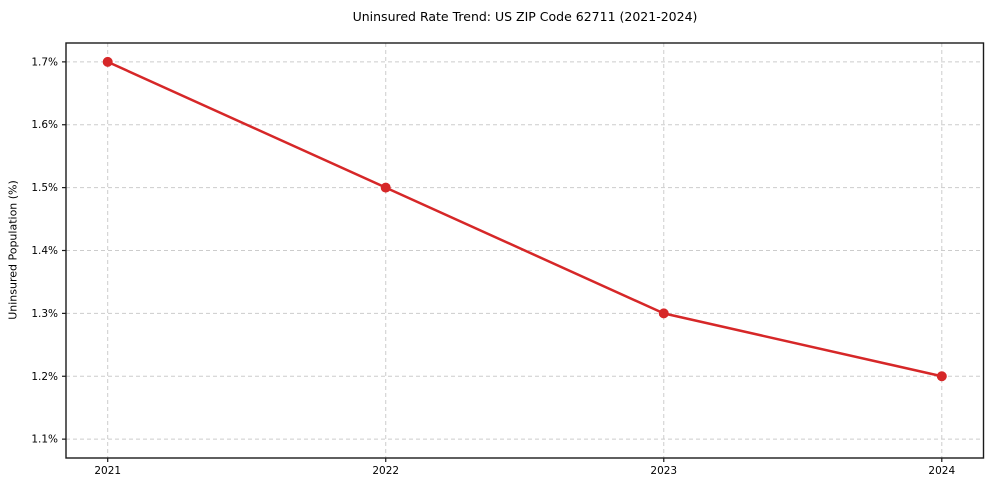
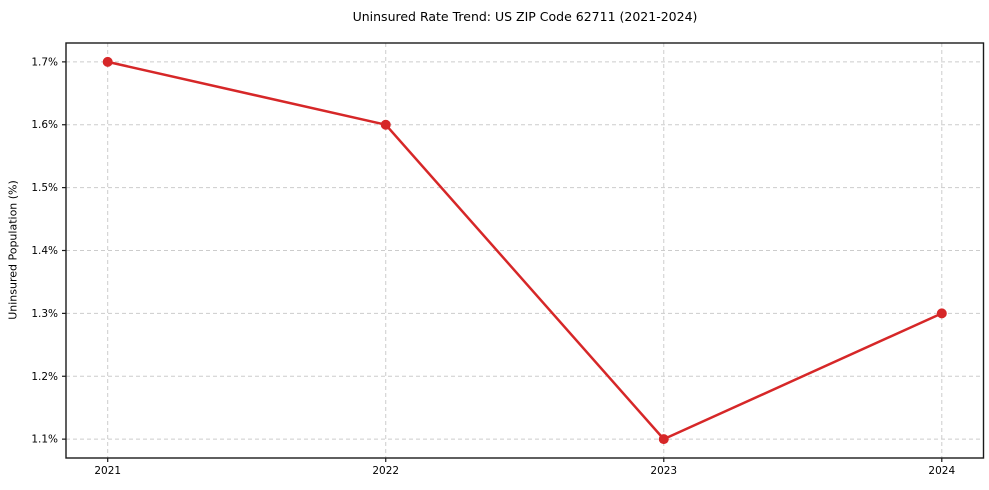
2022: 1.5% -> 1.6%
2023: 1.3% -> 1.1%
2024: 1.2% -> 1.3%
